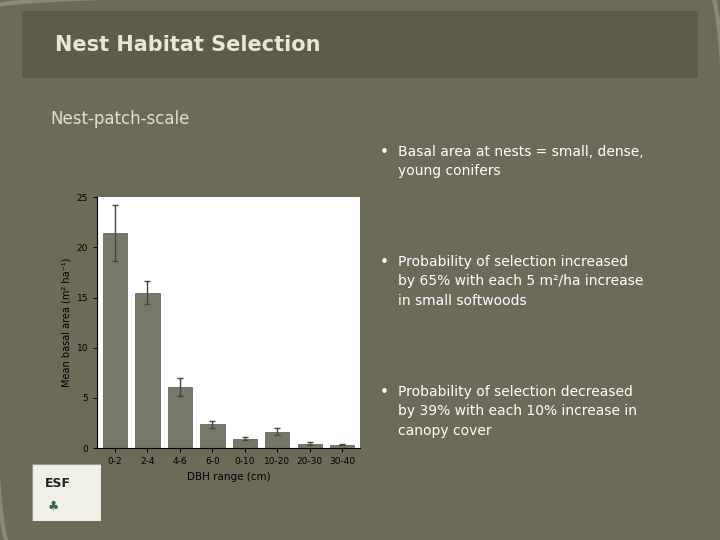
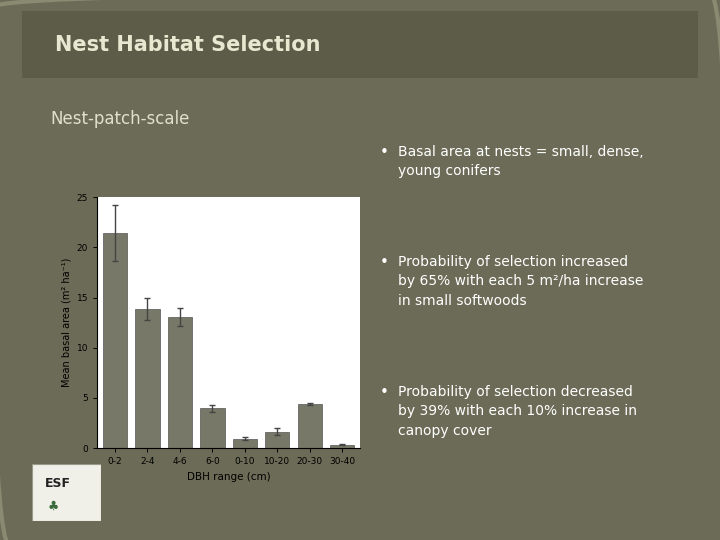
2-4: 15.5 -> 13.9
4-6: 6.1 -> 13.1
6-0: 2.4 -> 4.0
20-30: 0.5 -> 4.4
